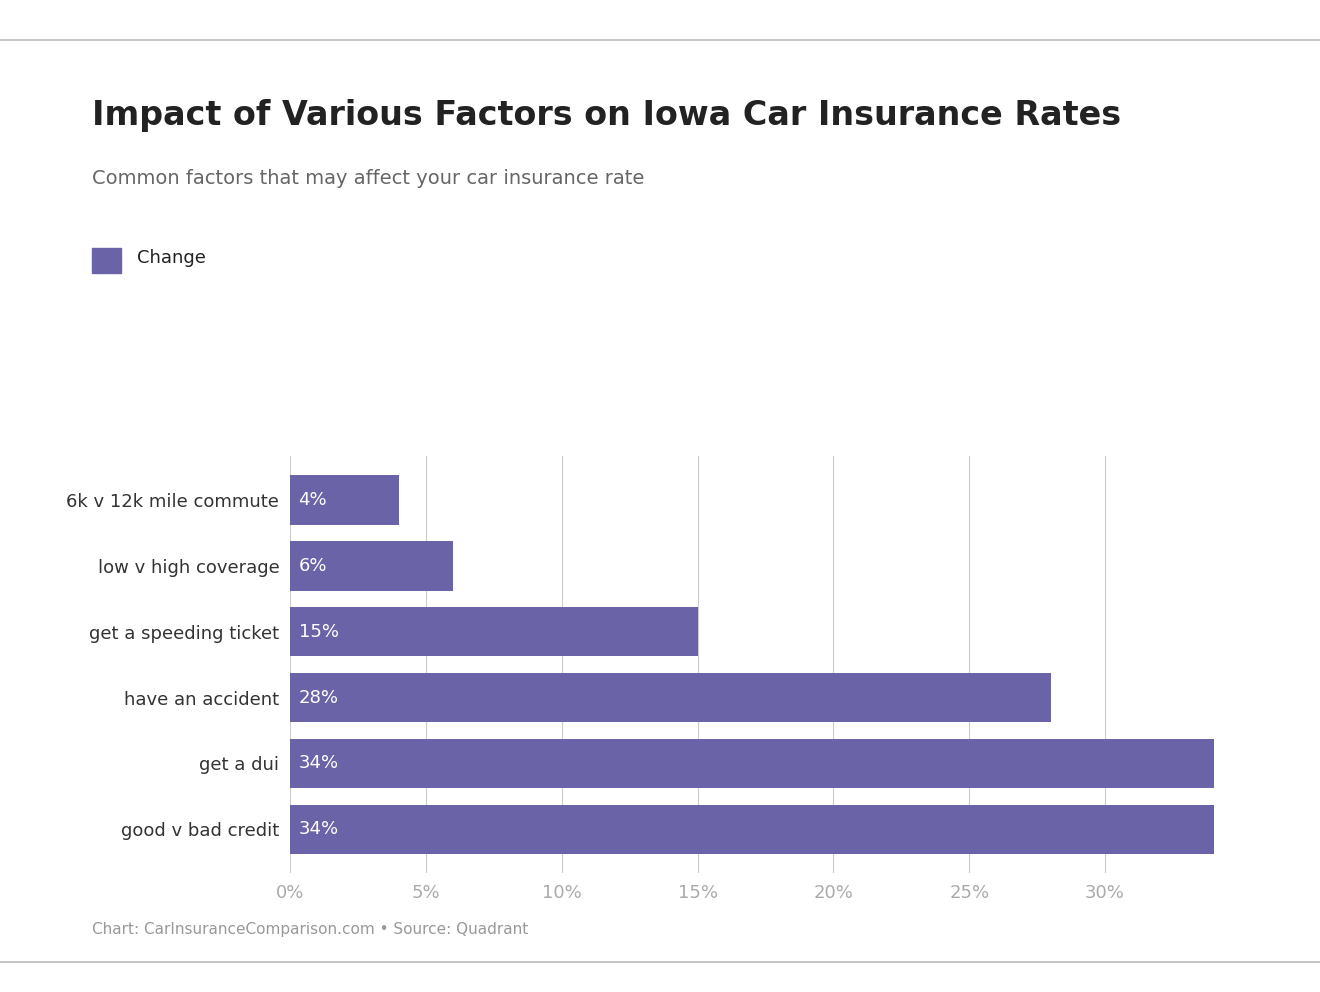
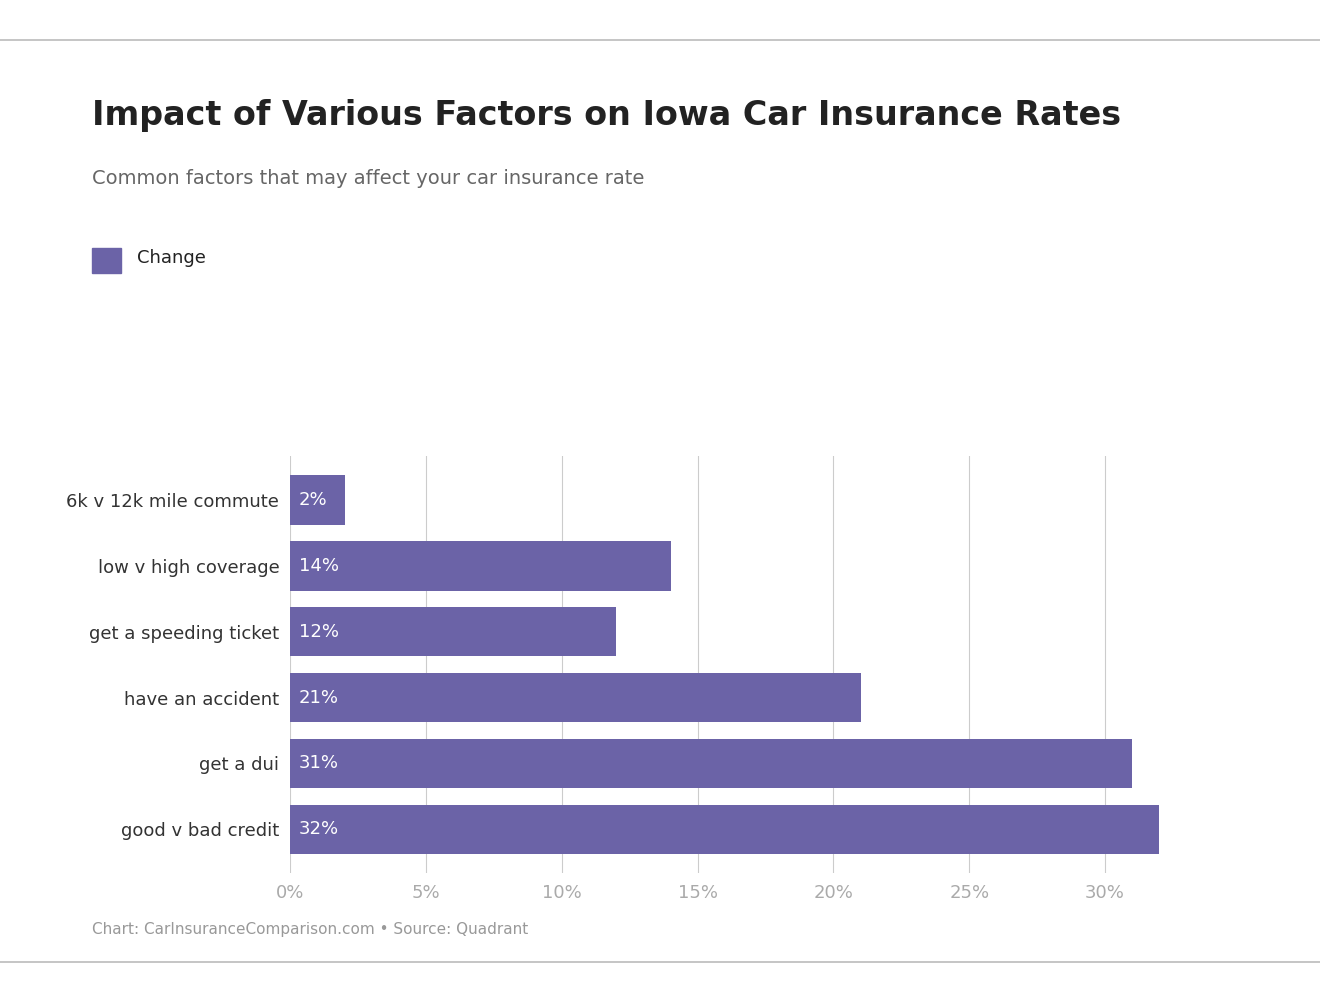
6k v 12k mile commute: 4% -> 2%
low v high coverage: 6% -> 14%
get a speeding ticket: 15% -> 12%
have an accident: 28% -> 21%
get a dui: 34% -> 31%
good v bad credit: 34% -> 32%
